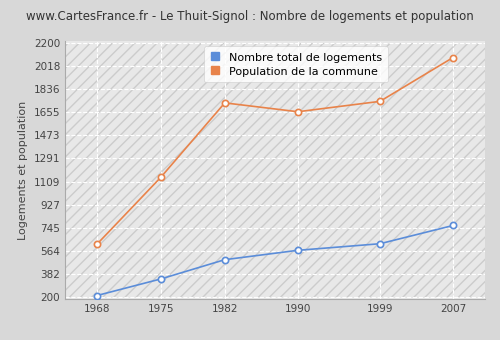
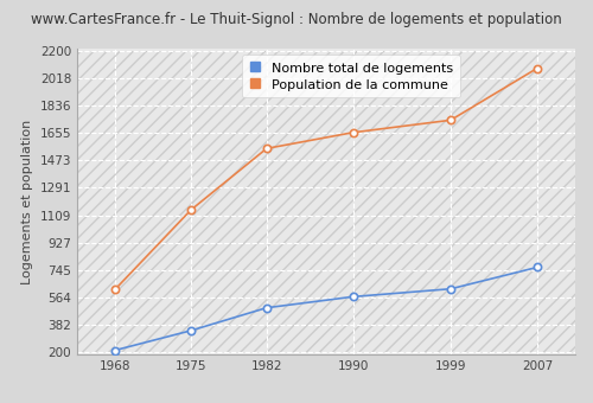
Population de la commune/1982: 1730 -> 1550
